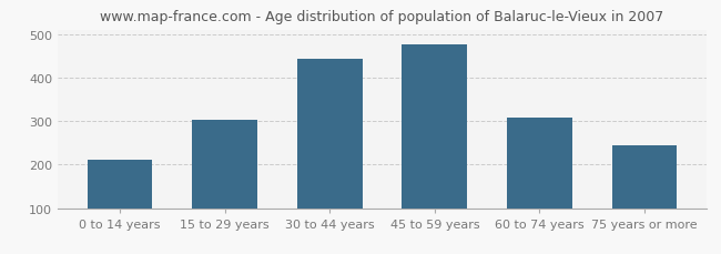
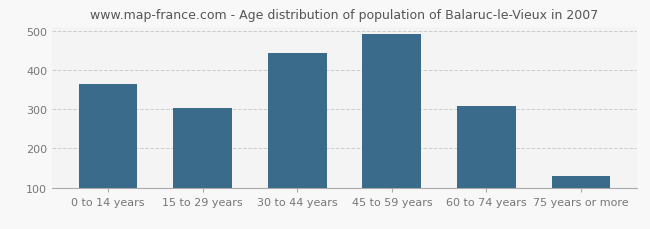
0 to 14 years: 210 -> 365
45 to 59 years: 475 -> 492
75 years or more: 245 -> 130
